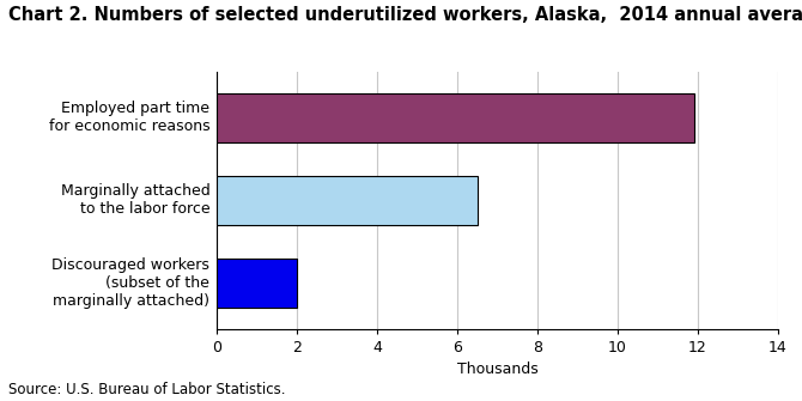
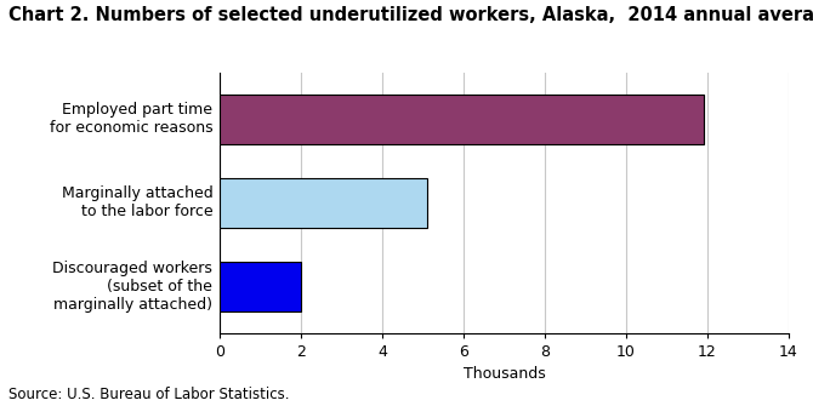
Marginally attached to the labor force: 6.5 -> 5.1
